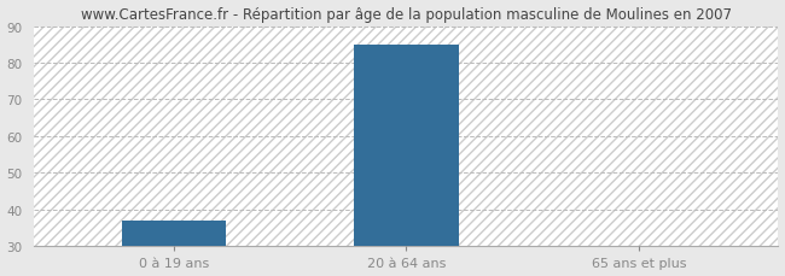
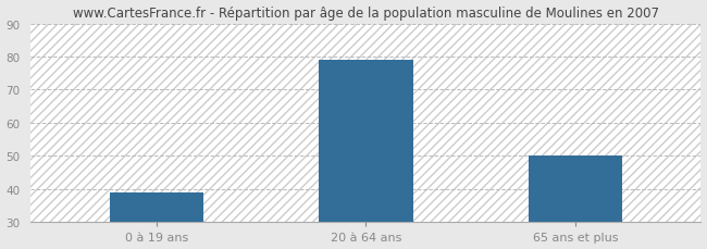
0 à 19 ans: 37 -> 39
20 à 64 ans: 85 -> 79
65 ans et plus: 30 -> 50
